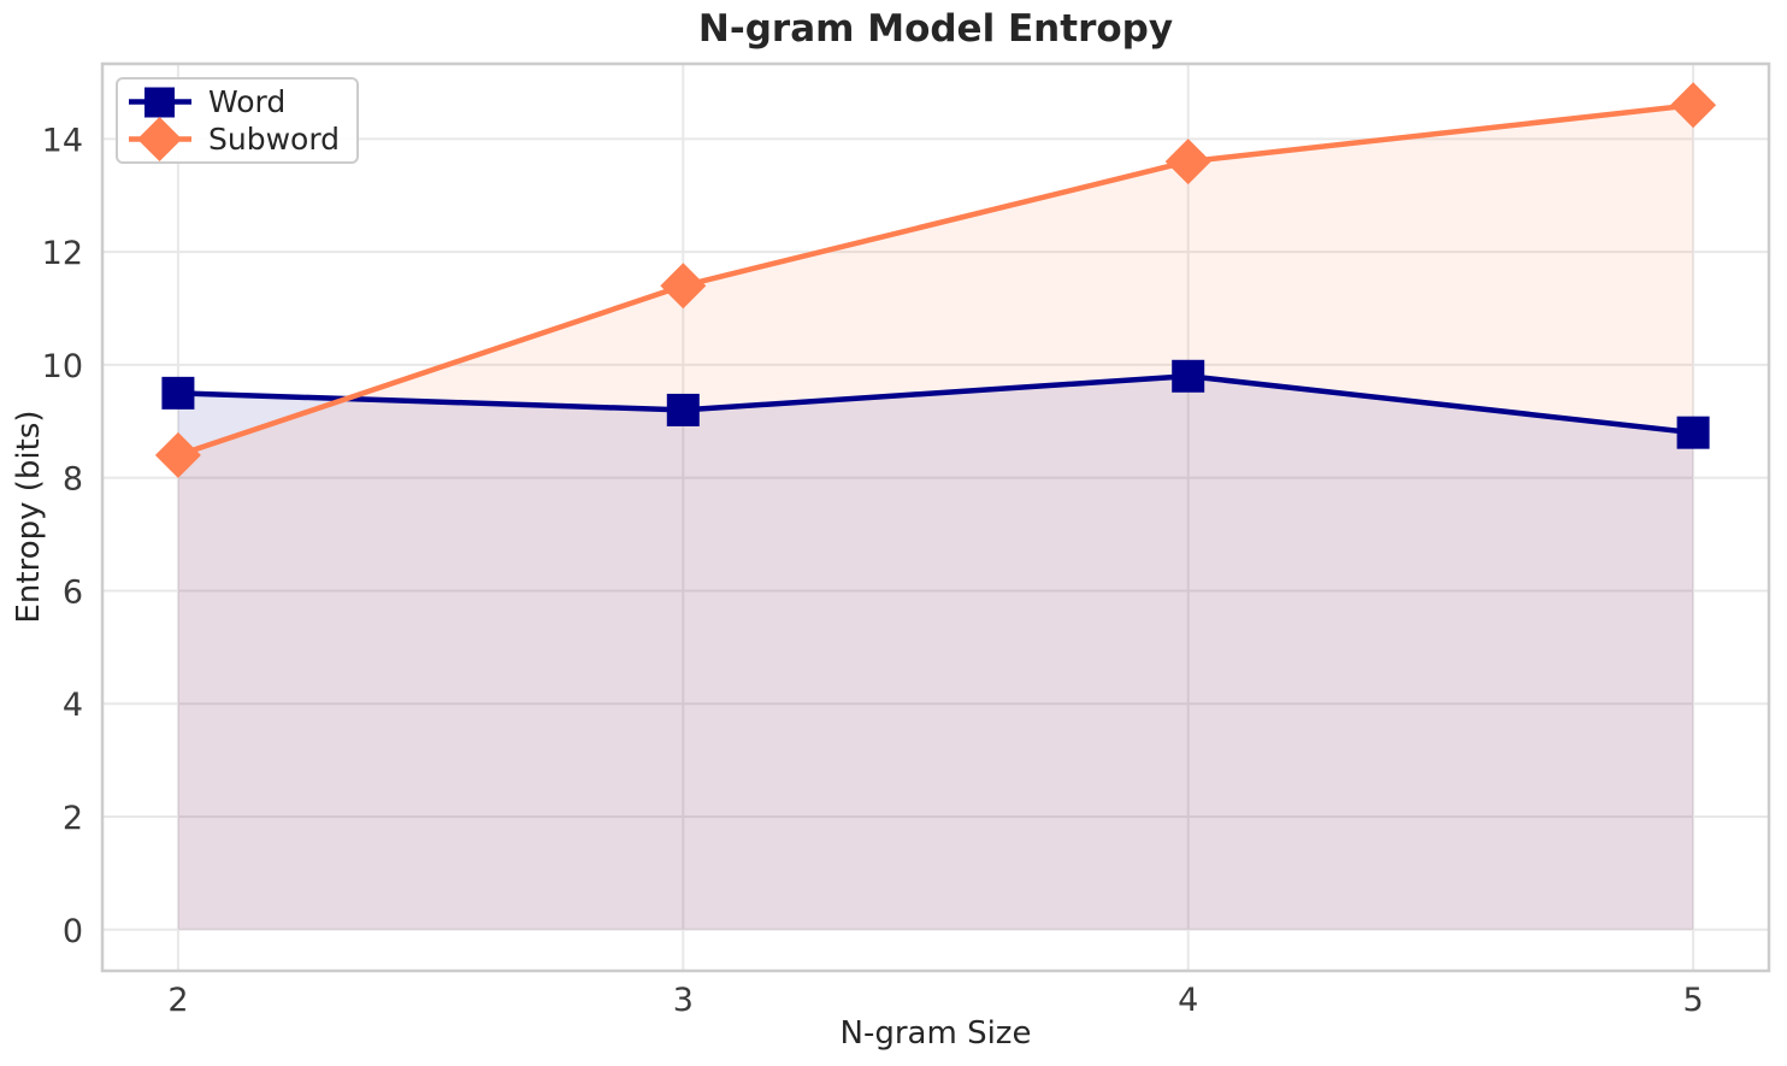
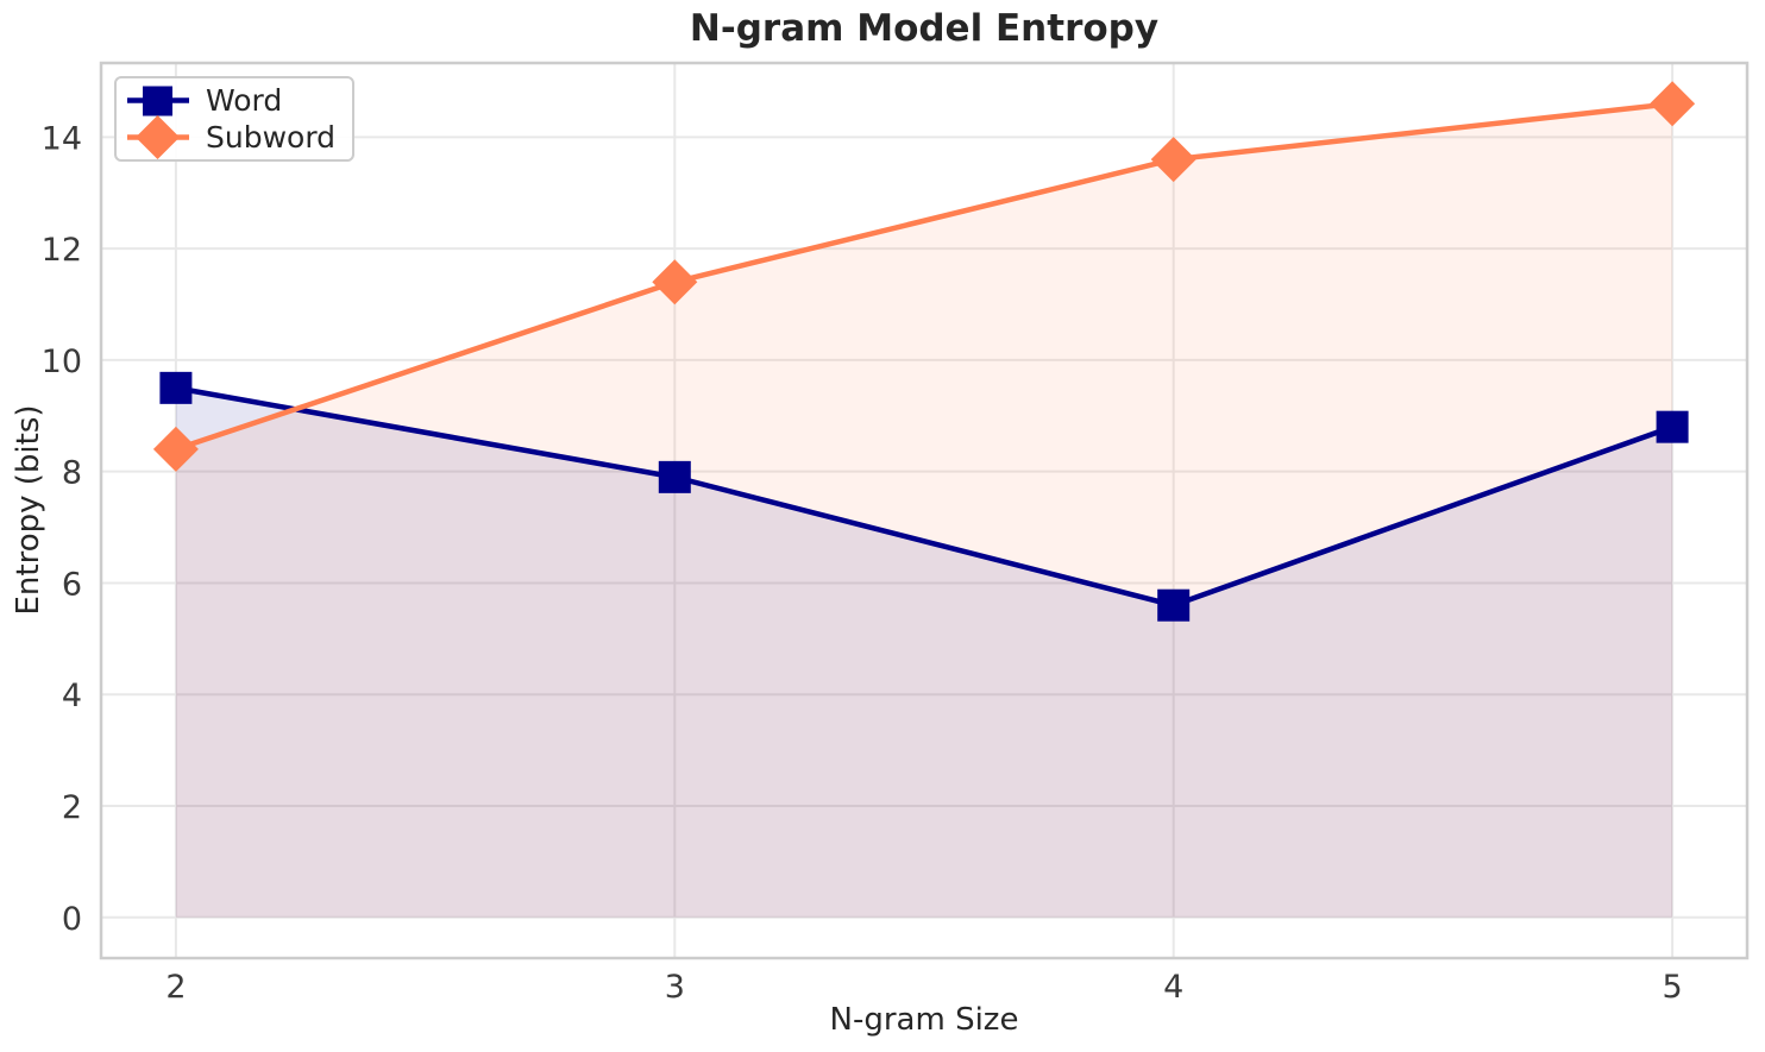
Word/3: 9.2 -> 7.9
Word/4: 9.8 -> 5.6
